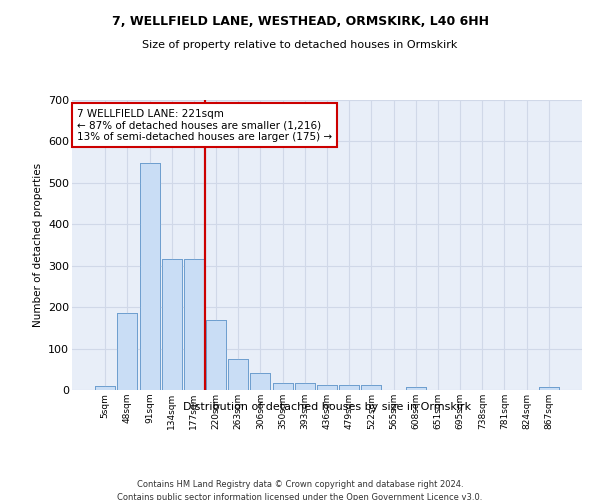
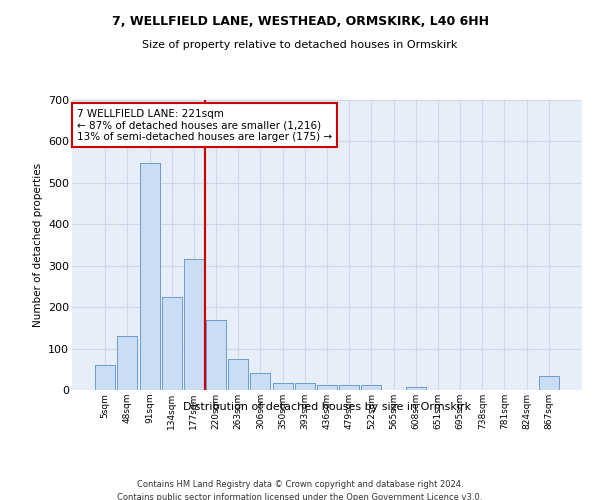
5sqm: 10 -> 60
48sqm: 186 -> 130
134sqm: 317 -> 225
867sqm: 8 -> 35
